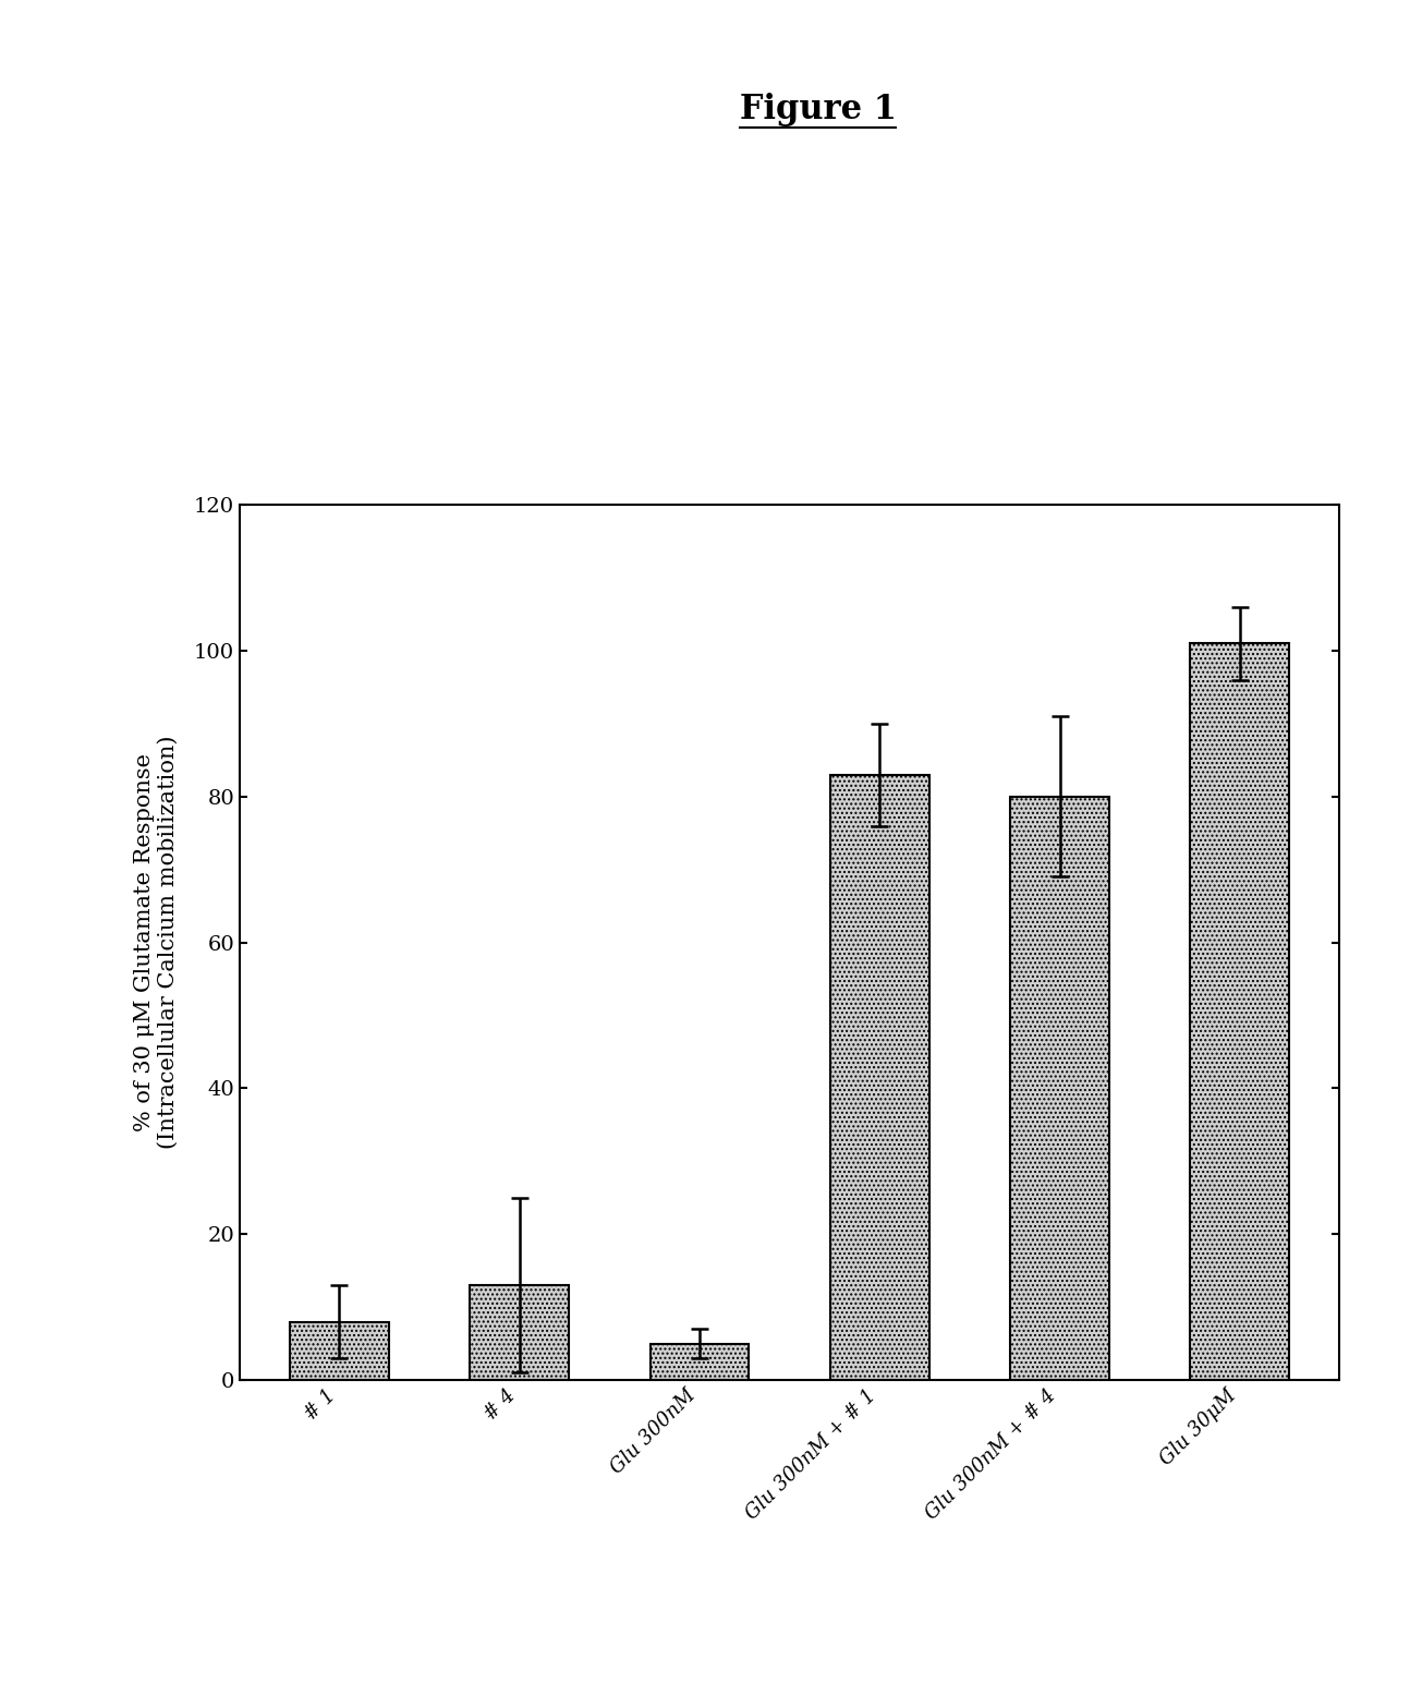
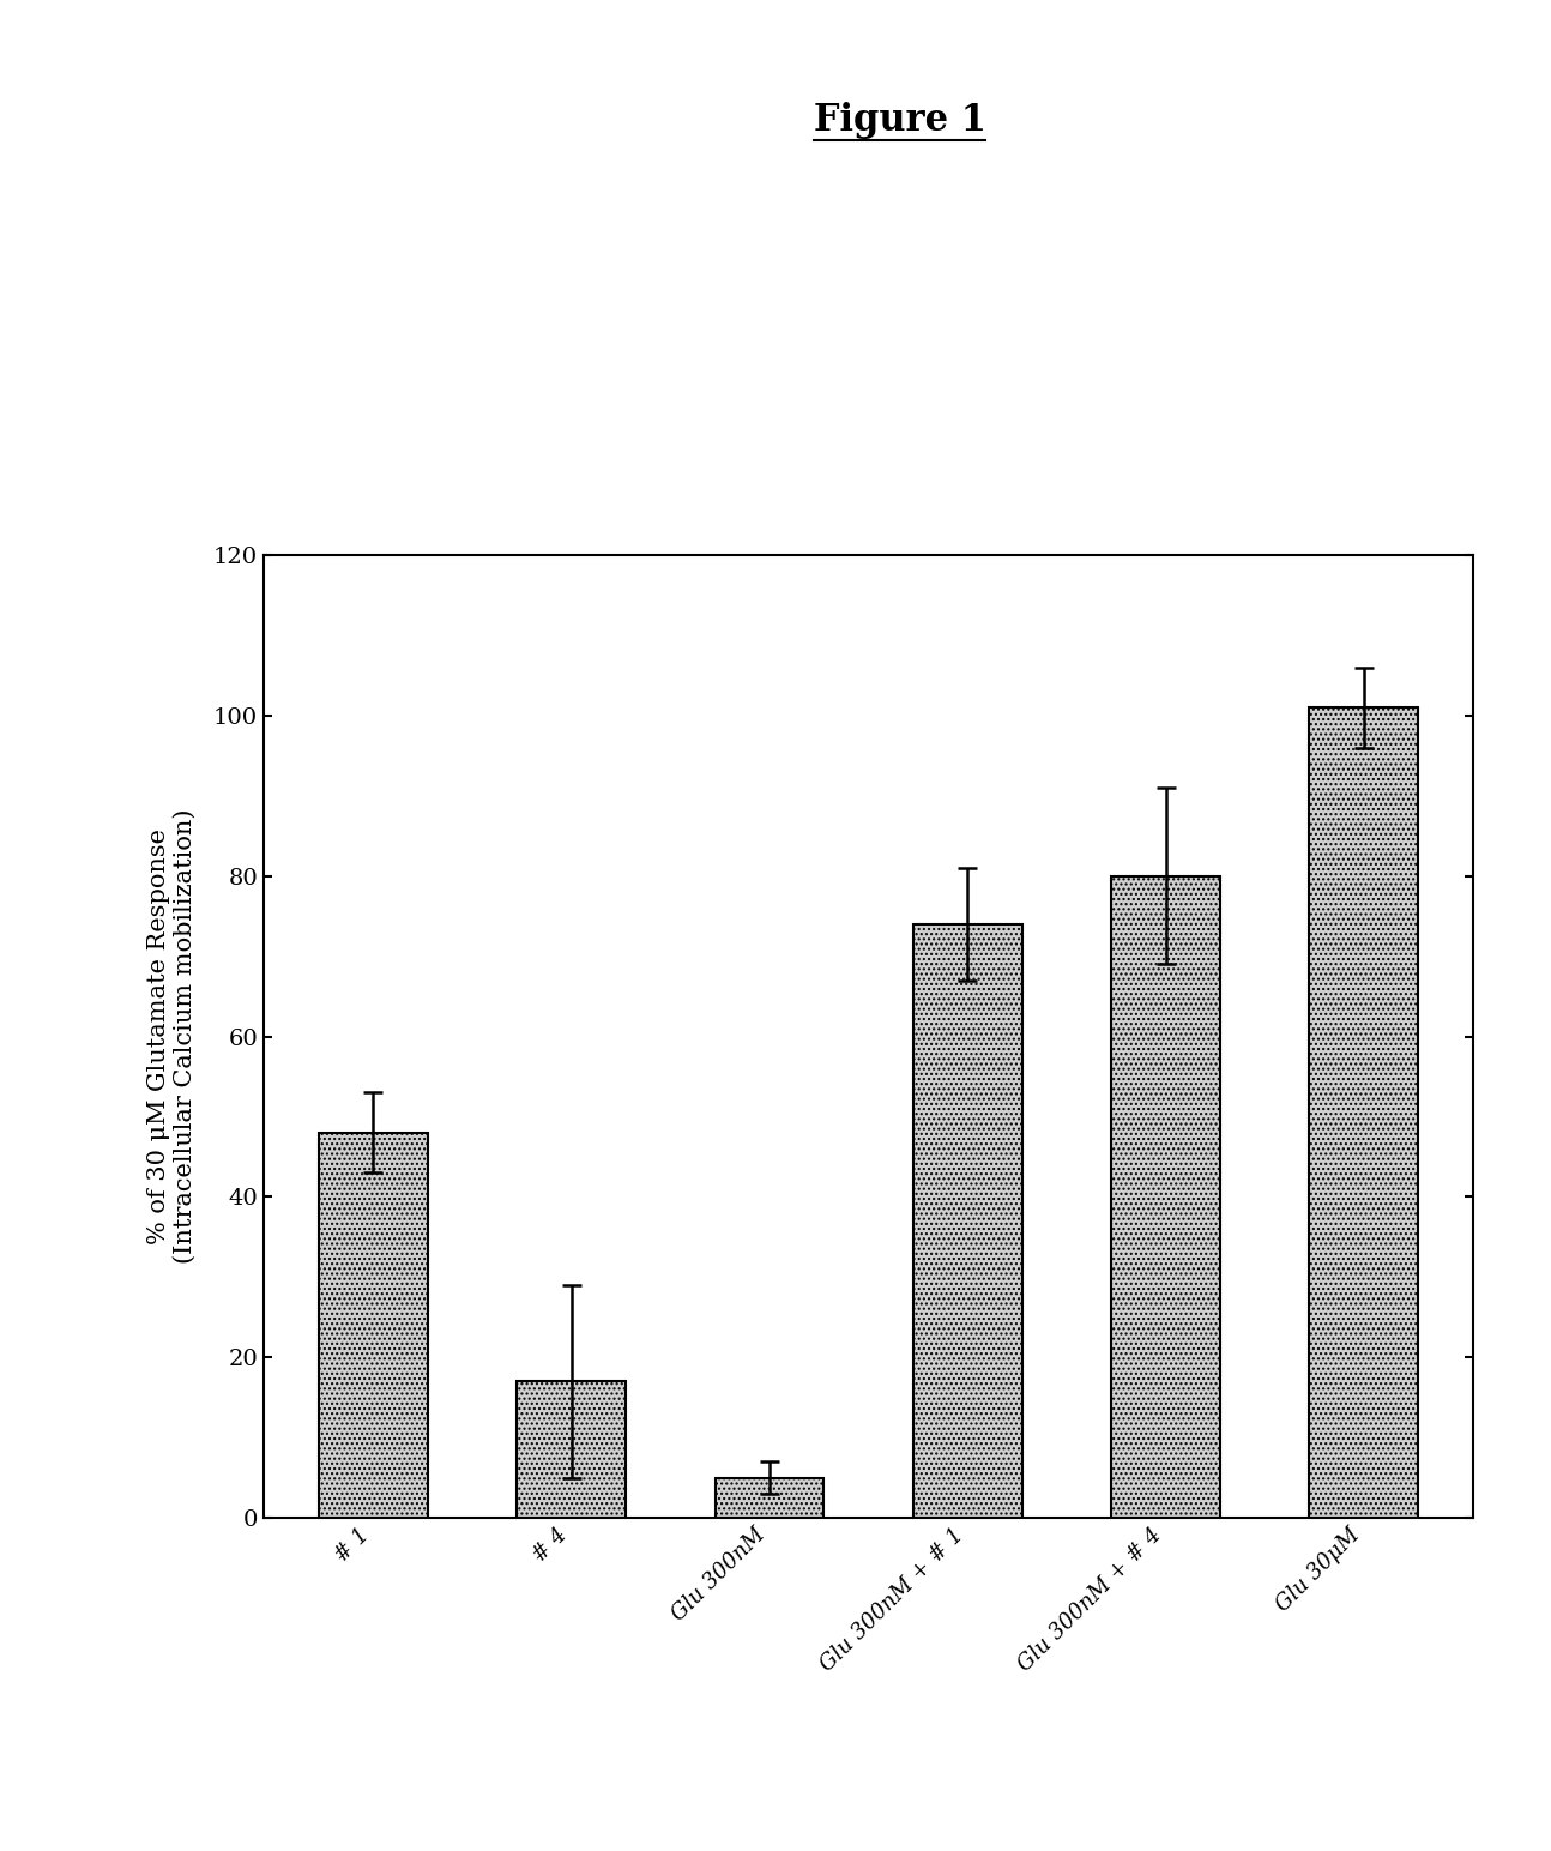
# 1: 8 -> 48
# 4: 13 -> 17
Glu 300nM + # 1: 83 -> 74
